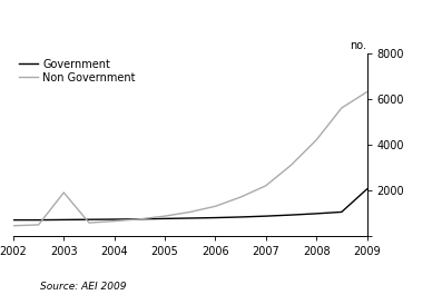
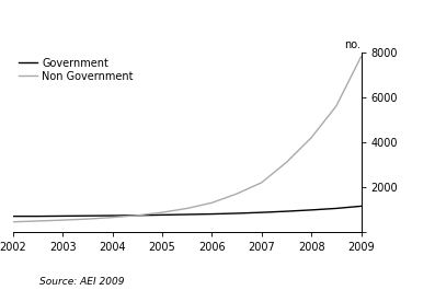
Non Government/2003: 1900 -> 530
Government/2009: 2050 -> 1150
Non Government/2009: 6300 -> 7800
